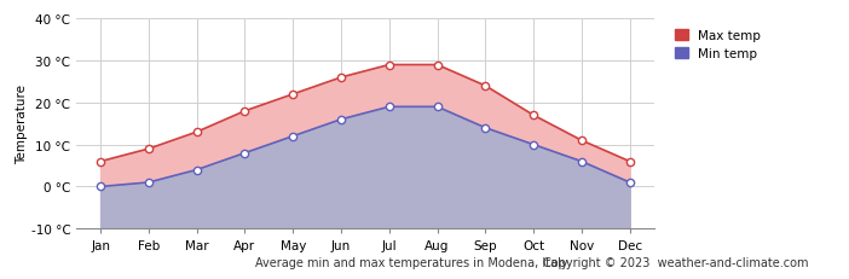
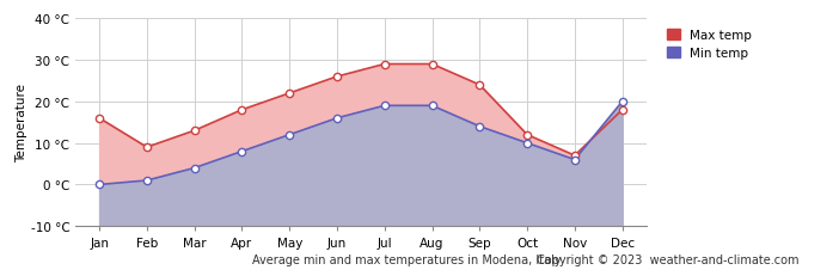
Max temp/Jan: 6 °C -> 16 °C
Max temp/Oct: 17 °C -> 12 °C
Max temp/Nov: 11 °C -> 7 °C
Max temp/Dec: 6 °C -> 18 °C
Min temp/Dec: 1 °C -> 20 °C
